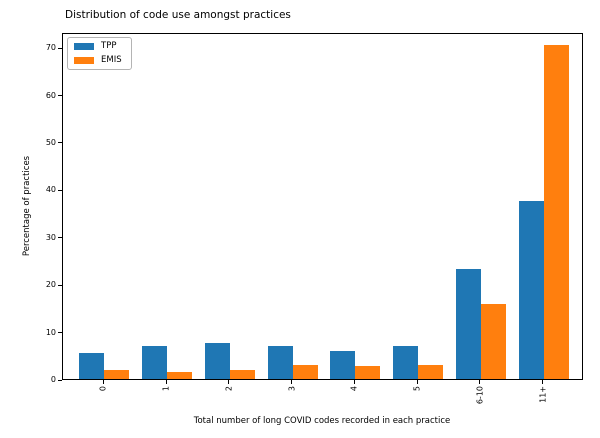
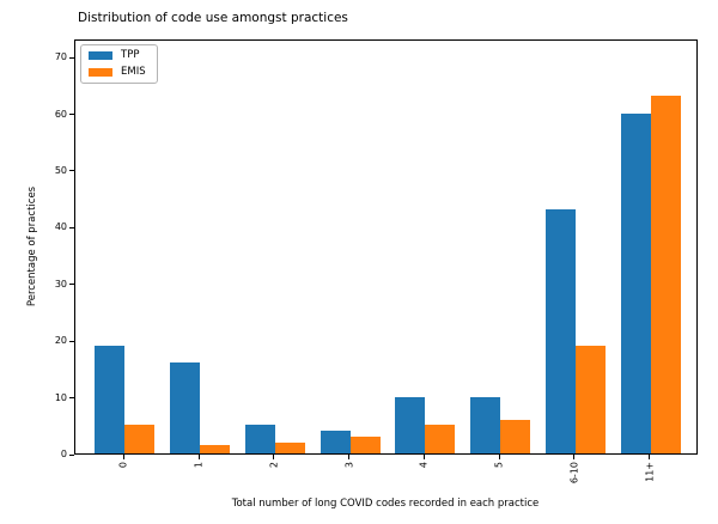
TPP/0: 5 -> 19
EMIS/0: 2 -> 5
TPP/1: 7 -> 16
TPP/2: 8 -> 5
TPP/3: 7 -> 4
TPP/4: 6 -> 10
EMIS/4: 3 -> 5
TPP/5: 7 -> 10
EMIS/5: 3 -> 6
TPP/6-10: 23 -> 43
EMIS/6-10: 16 -> 19
TPP/11+: 38 -> 60
EMIS/11+: 70 -> 63
